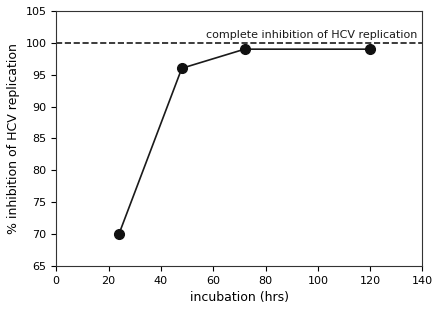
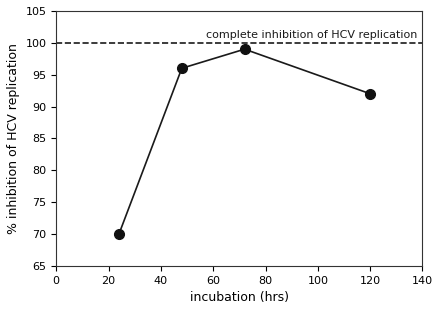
120: 99 -> 92
